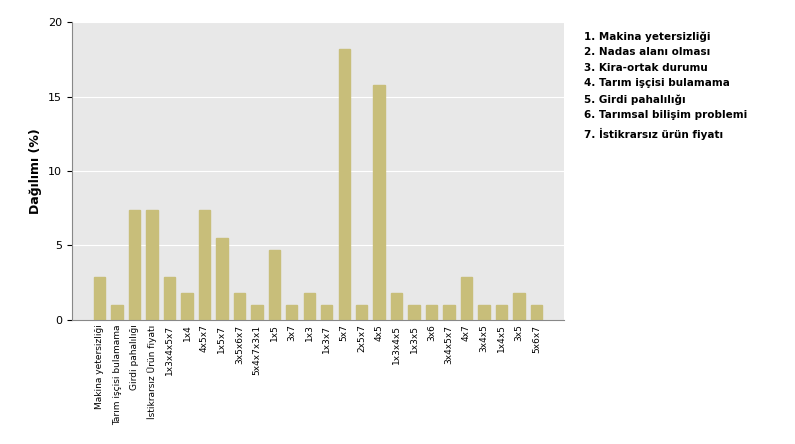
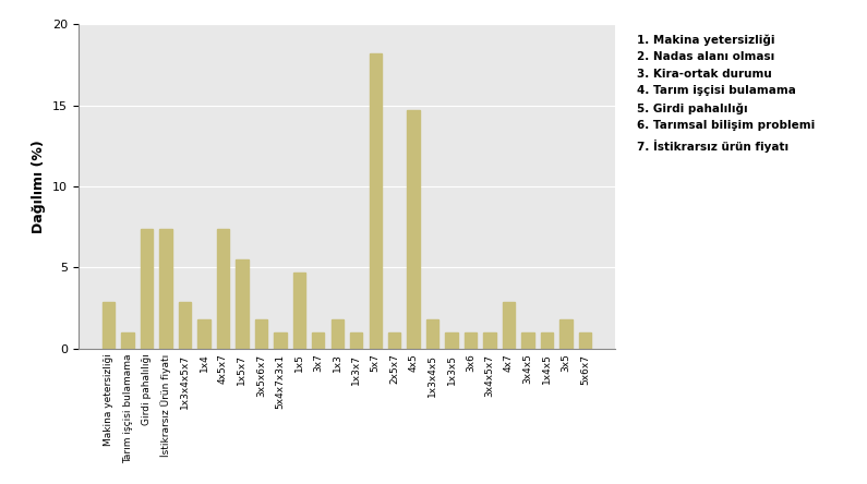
4x5: 15.8 -> 14.7
